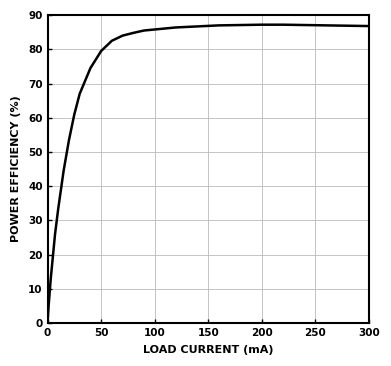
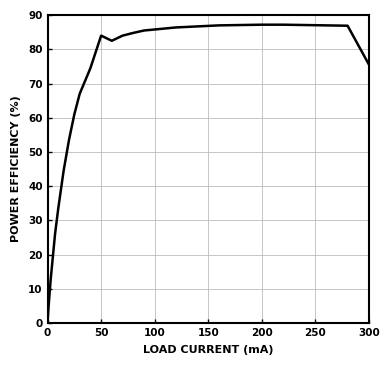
50: 79.5 -> 84.0
300: 86.8 -> 75.5
